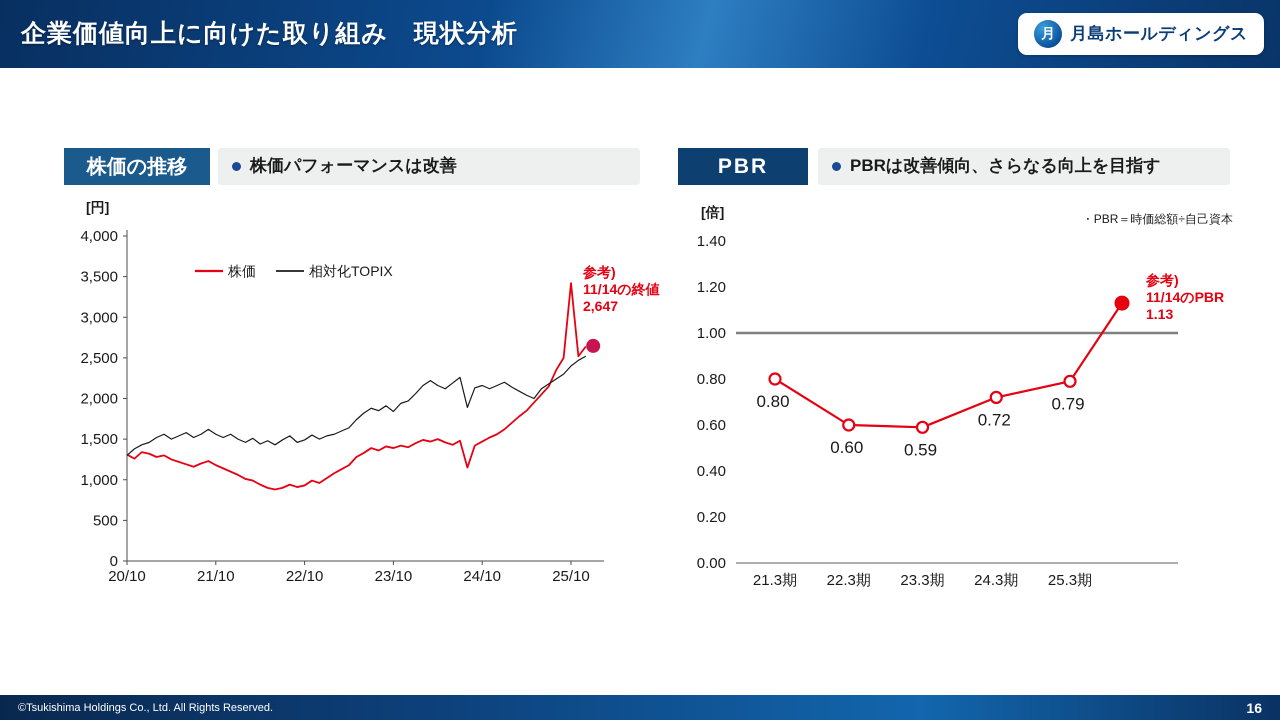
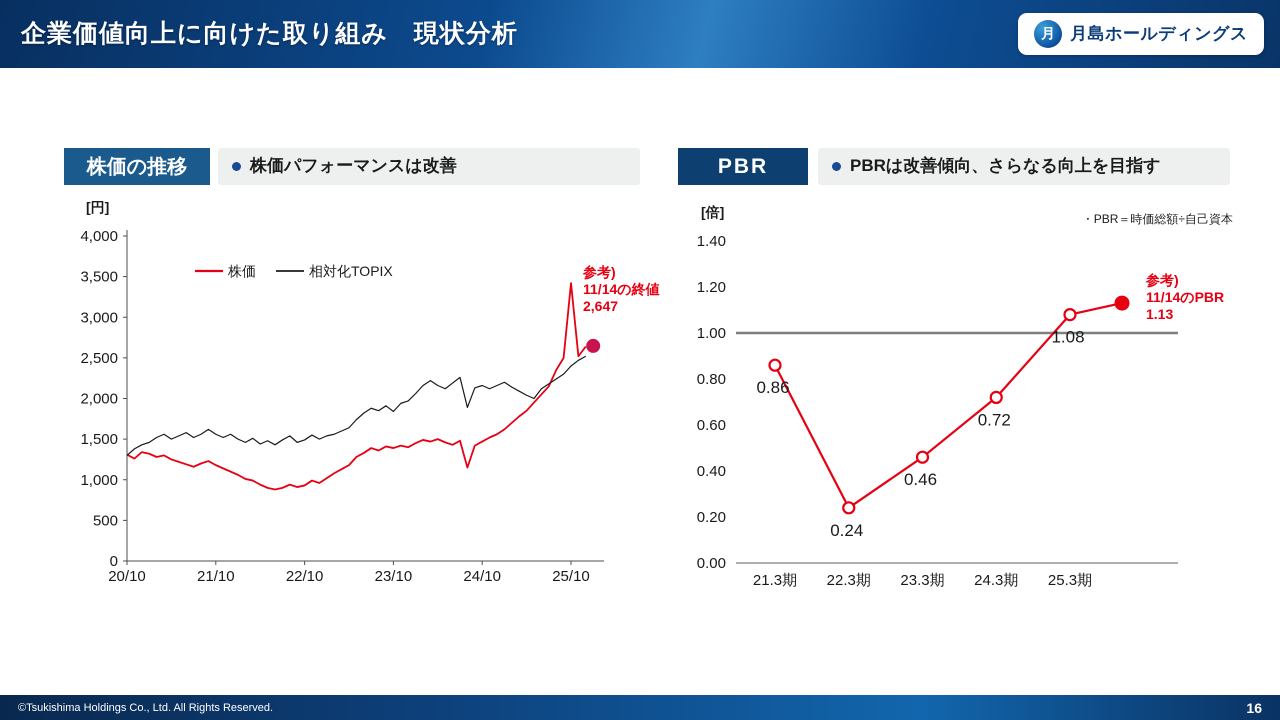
PBR/21.3期: 0.80 -> 0.86
PBR/22.3期: 0.60 -> 0.24
PBR/23.3期: 0.59 -> 0.46
PBR/25.3期: 0.79 -> 1.08
